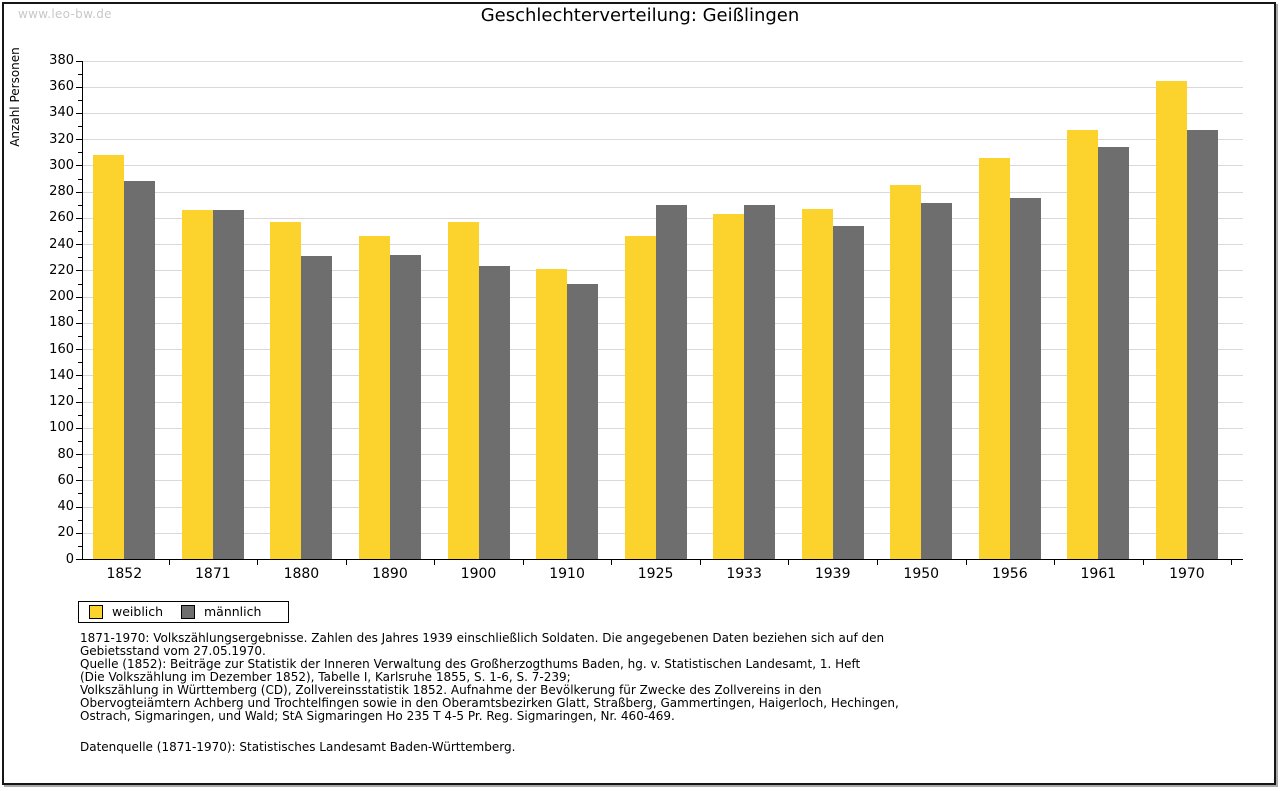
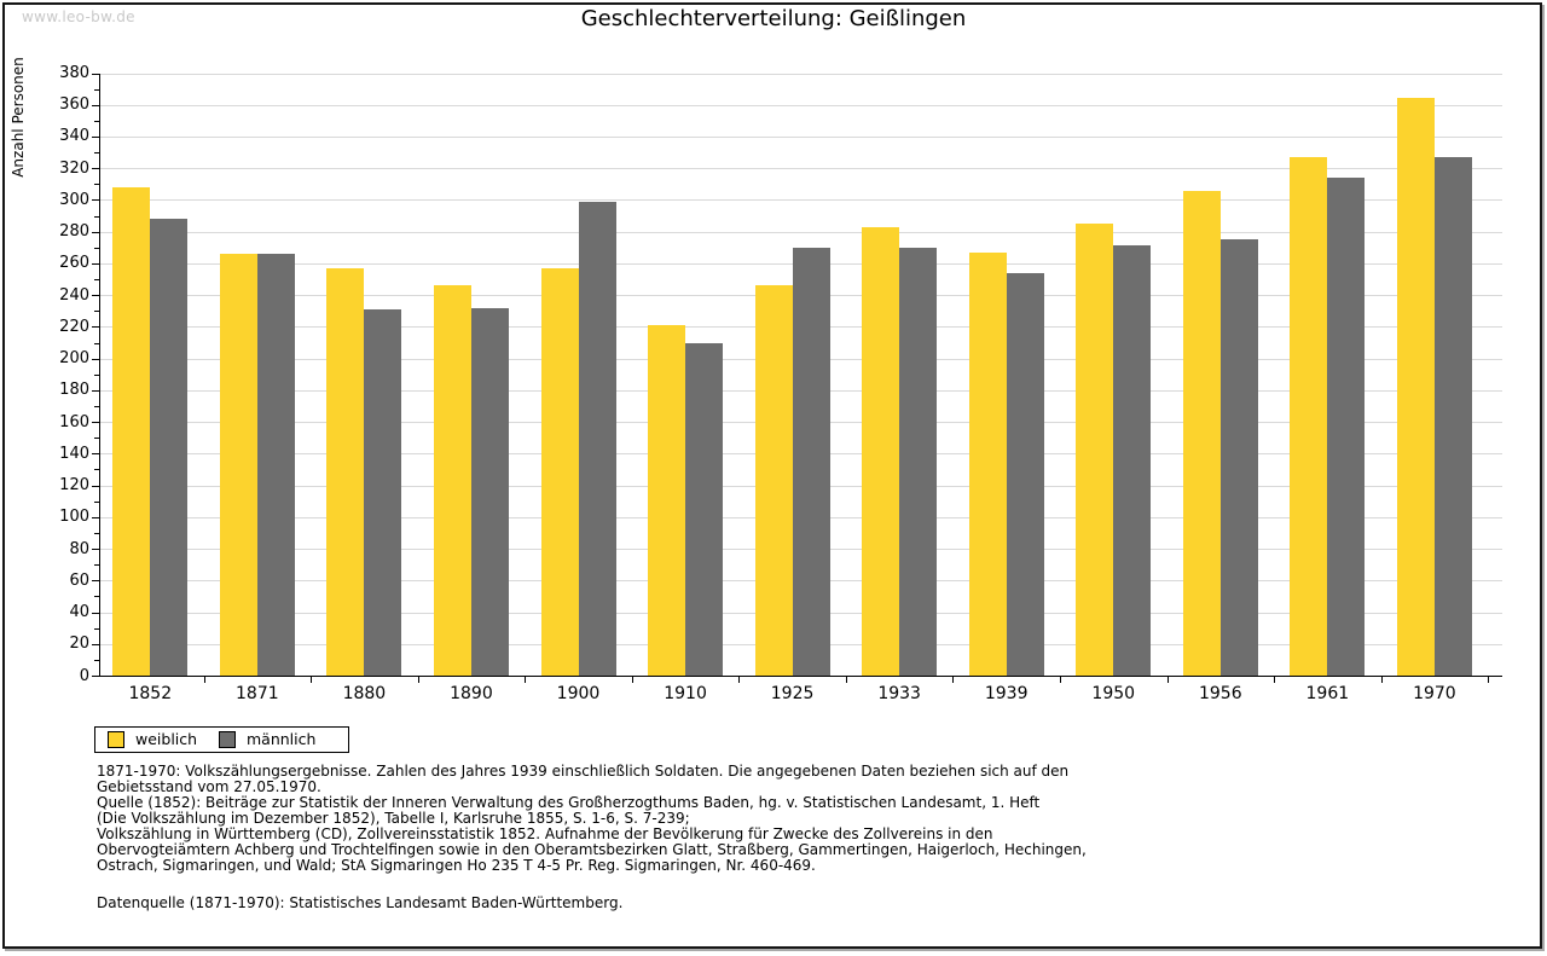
männlich/1900: 223 -> 299
weiblich/1933: 263 -> 283
